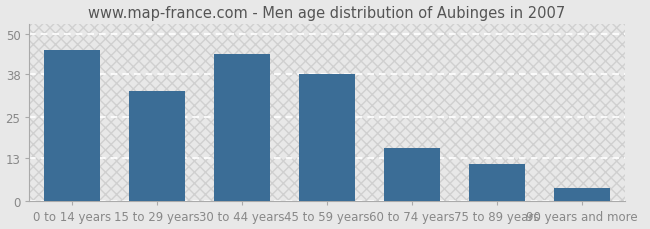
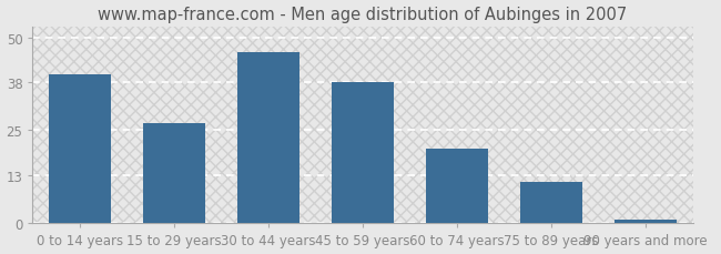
0 to 14 years: 45 -> 40
15 to 29 years: 33 -> 27
30 to 44 years: 44 -> 46
60 to 74 years: 16 -> 20
90 years and more: 4 -> 1
